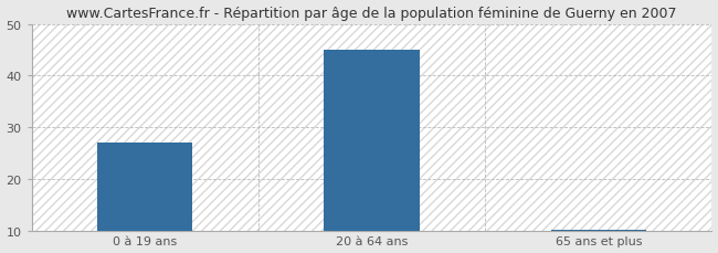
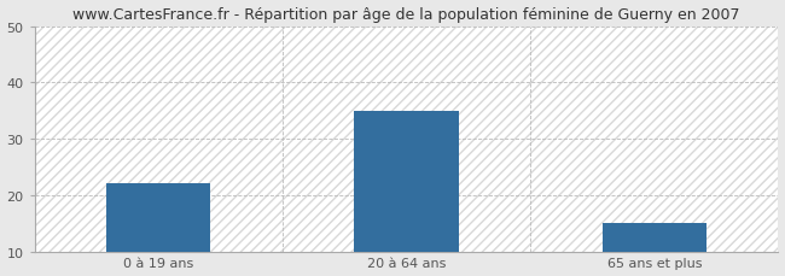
0 à 19 ans: 27.0 -> 22.0
20 à 64 ans: 45.0 -> 35.0
65 ans et plus: 10.2 -> 15.0
